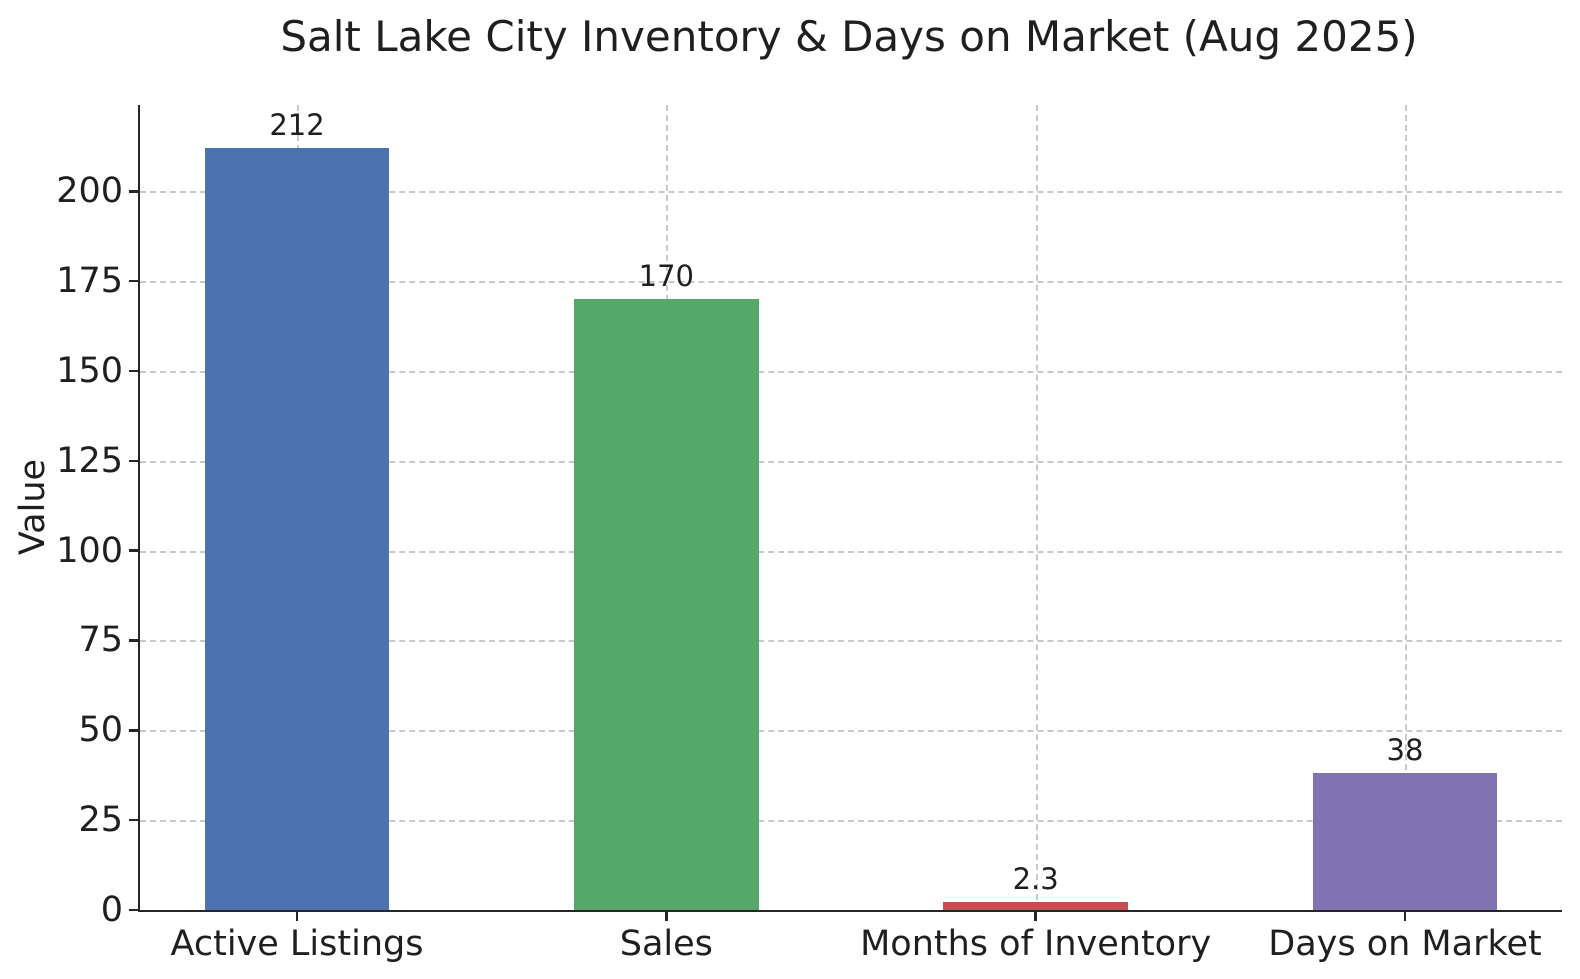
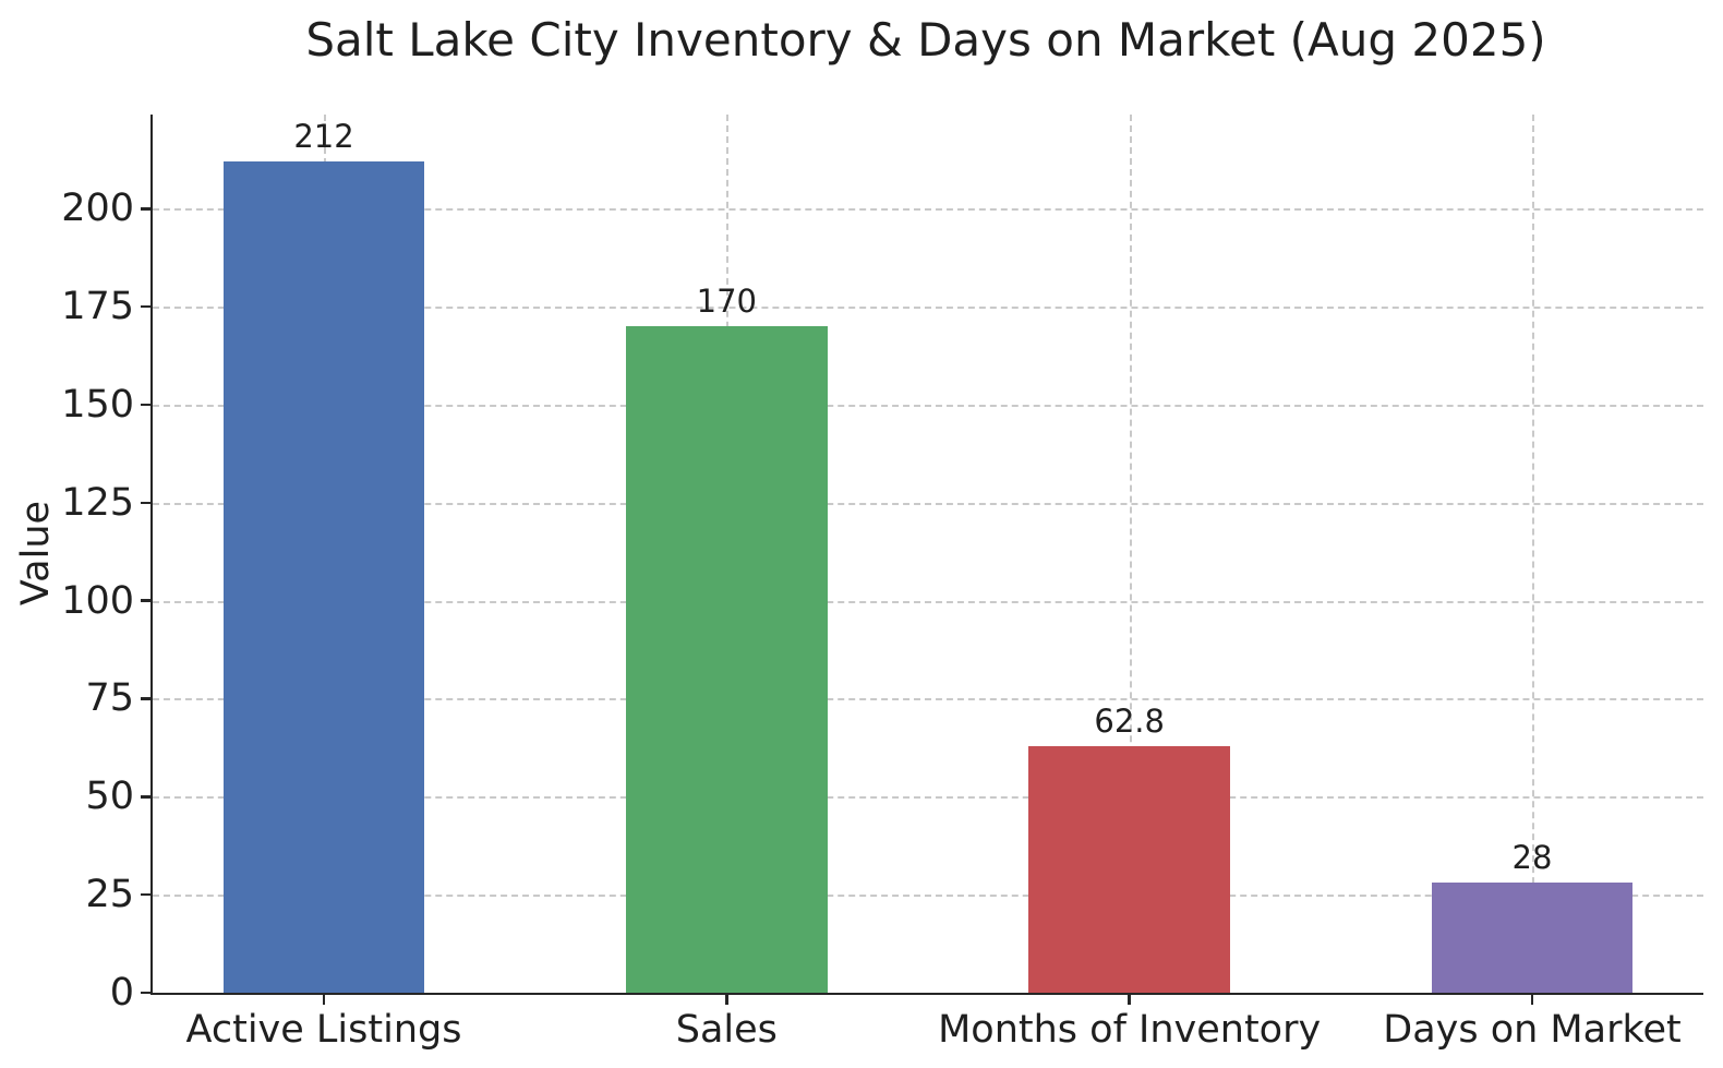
Months of Inventory: 2.3 -> 62.8
Days on Market: 38 -> 28
